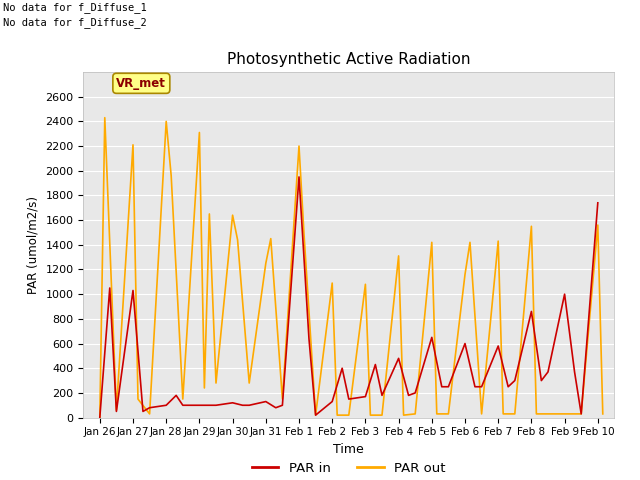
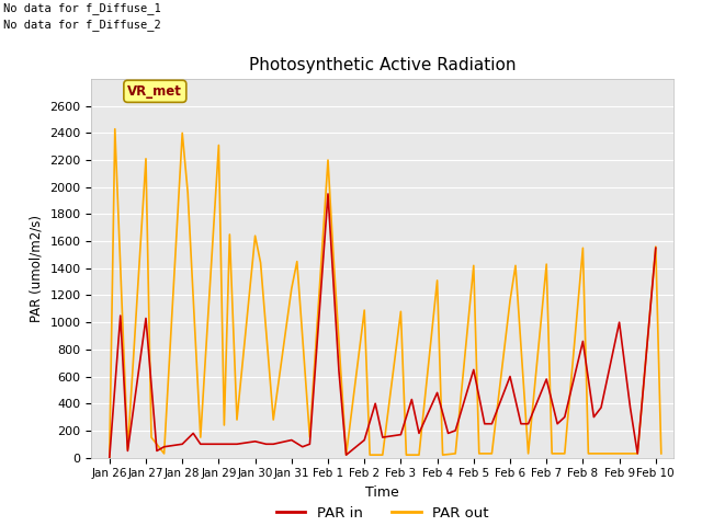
PAR in/Feb 10: 1740 -> 1550
